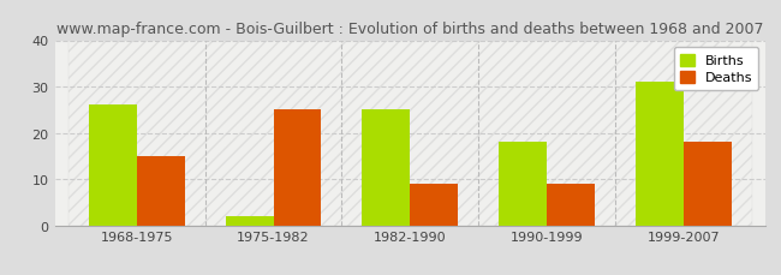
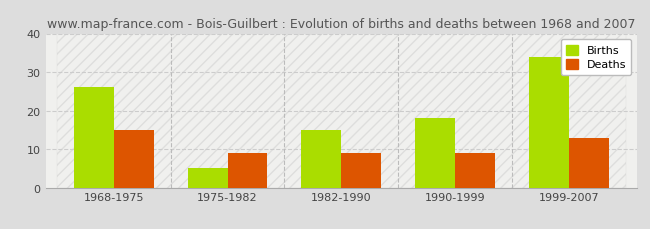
Births/1975-1982: 2 -> 5
Deaths/1975-1982: 25 -> 9
Births/1982-1990: 25 -> 15
Births/1999-2007: 31 -> 34
Deaths/1999-2007: 18 -> 13
